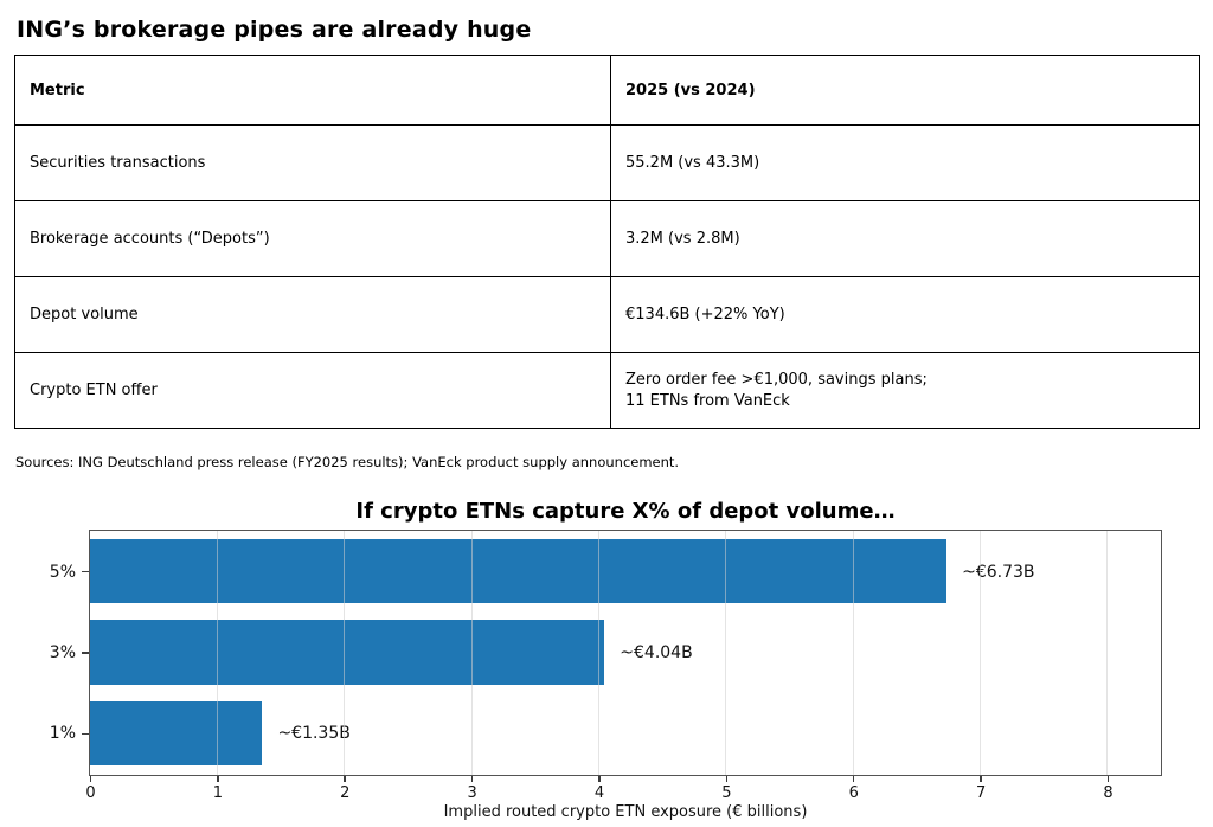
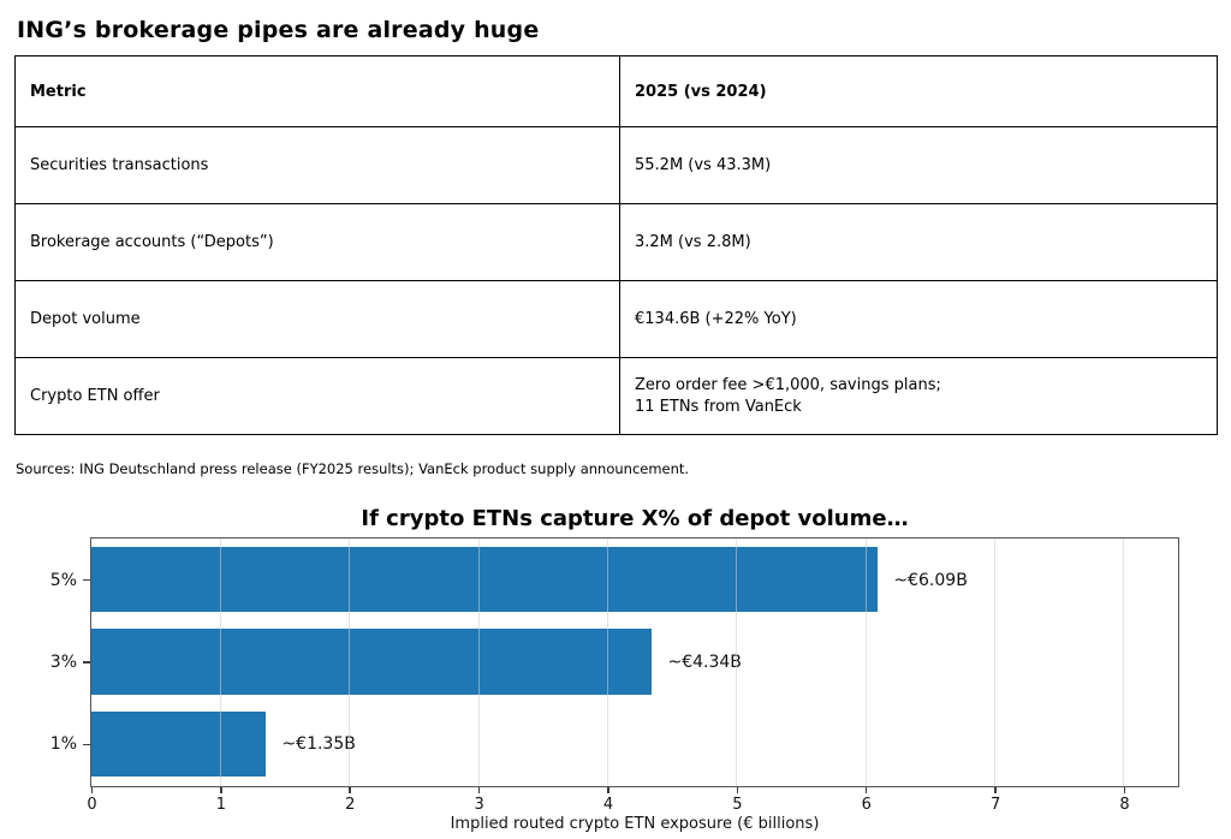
5%: 6.73 -> 6.09
3%: 4.04 -> 4.34
